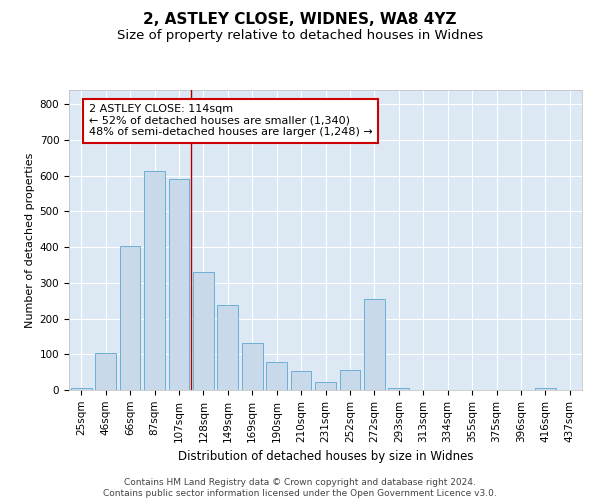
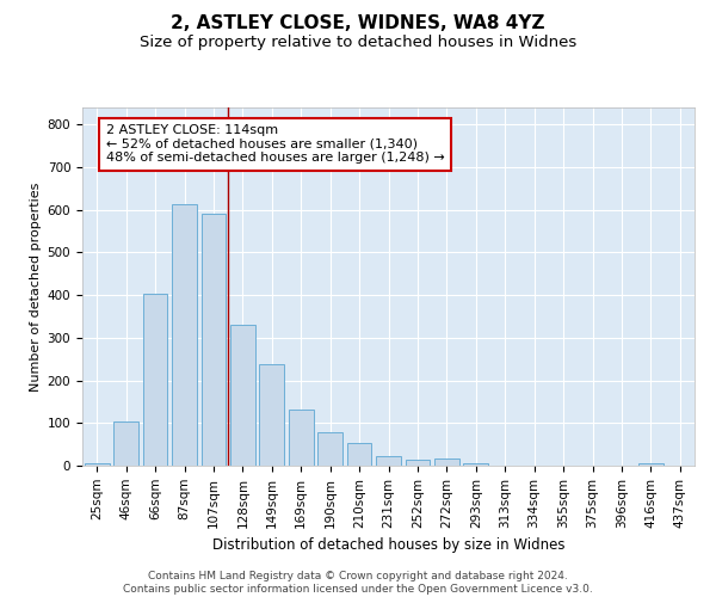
252sqm: 55 -> 14
272sqm: 255 -> 17
